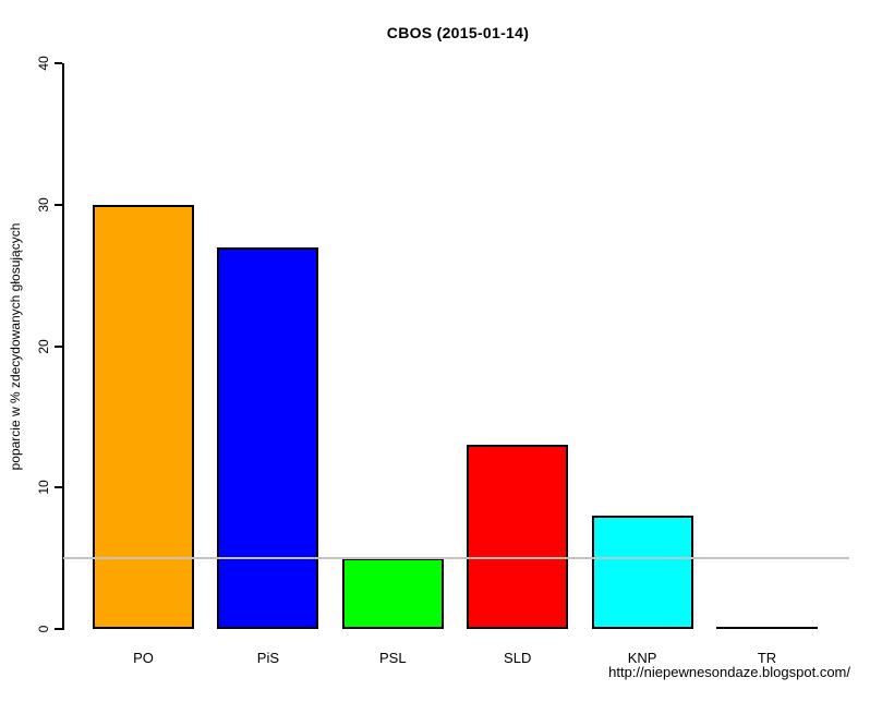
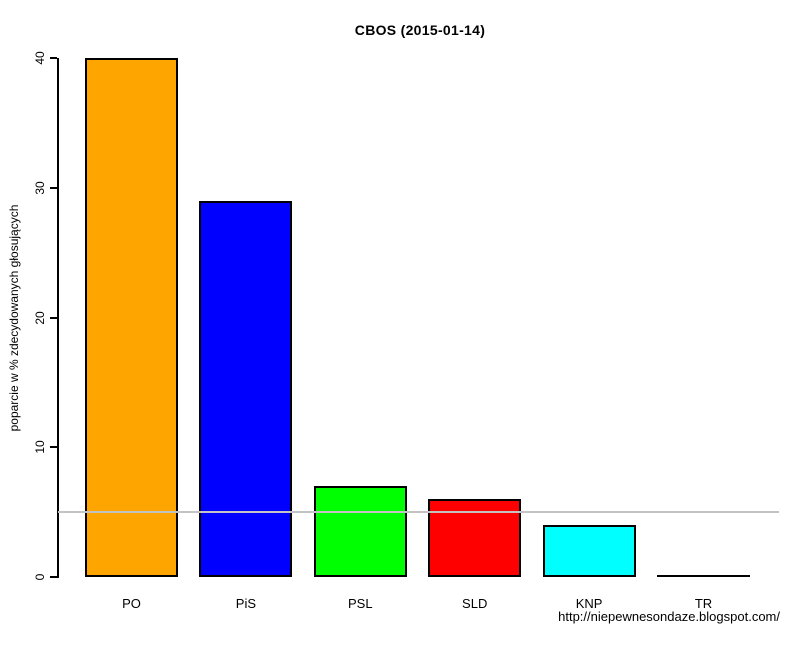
PO: 30 -> 40
PiS: 27 -> 29
PSL: 5 -> 7
SLD: 13 -> 6
KNP: 8 -> 4
